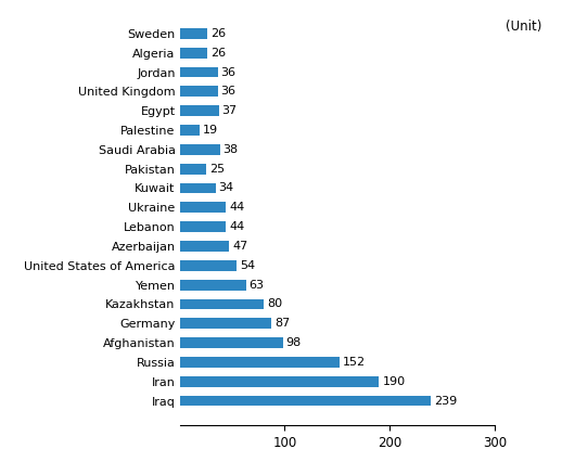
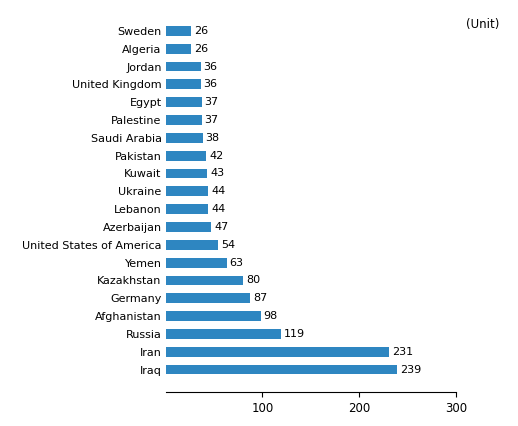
Palestine: 19 -> 37
Pakistan: 25 -> 42
Kuwait: 34 -> 43
Russia: 152 -> 119
Iran: 190 -> 231
